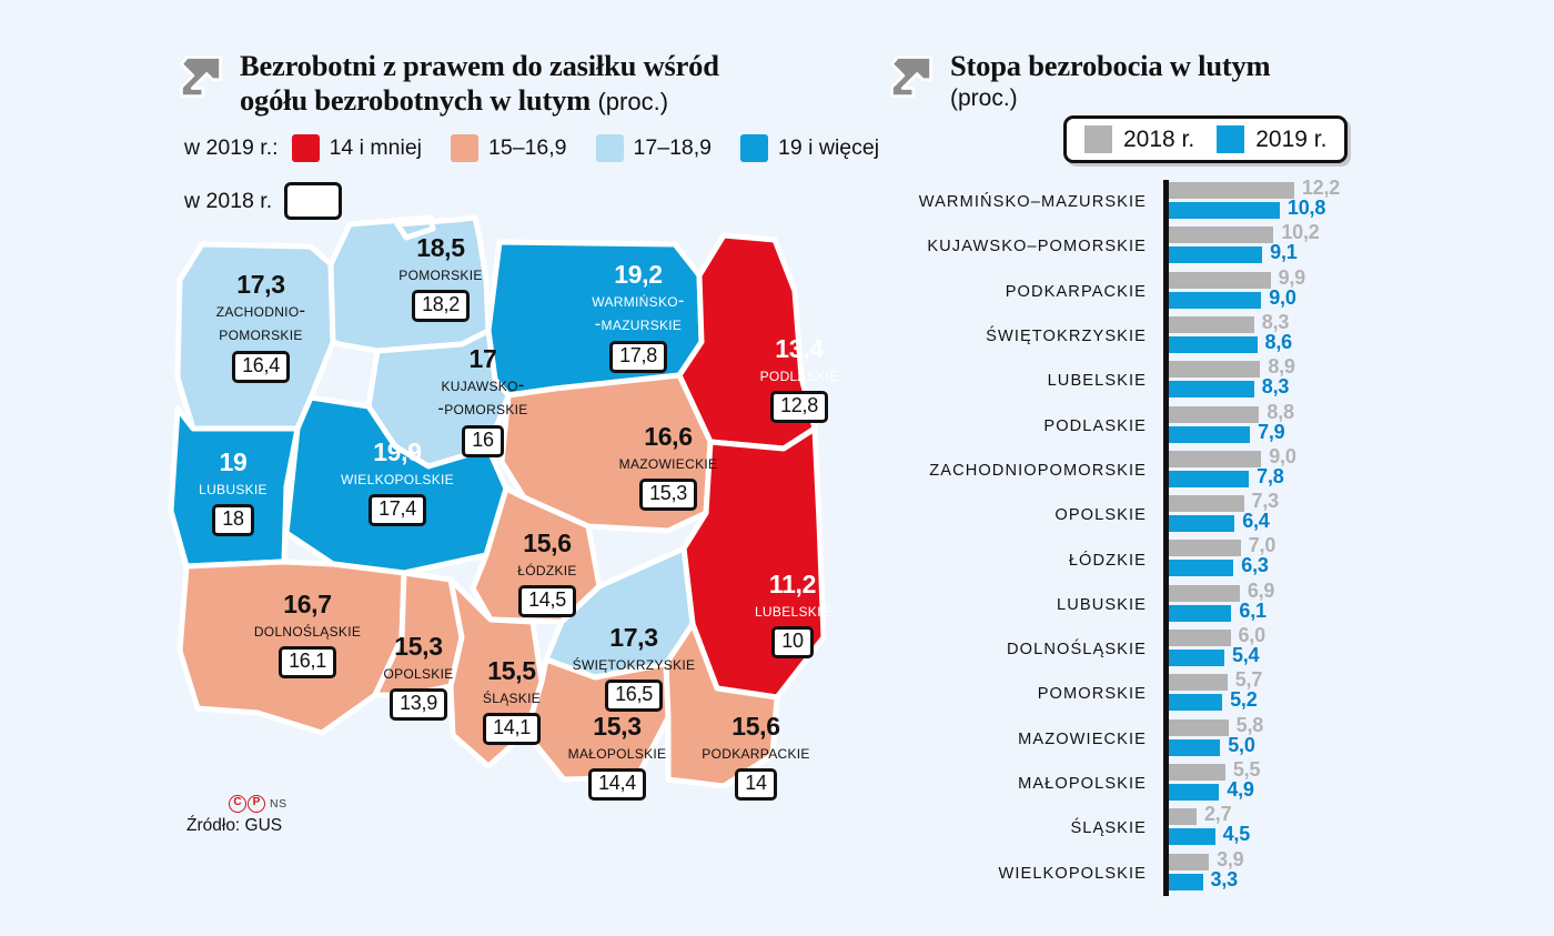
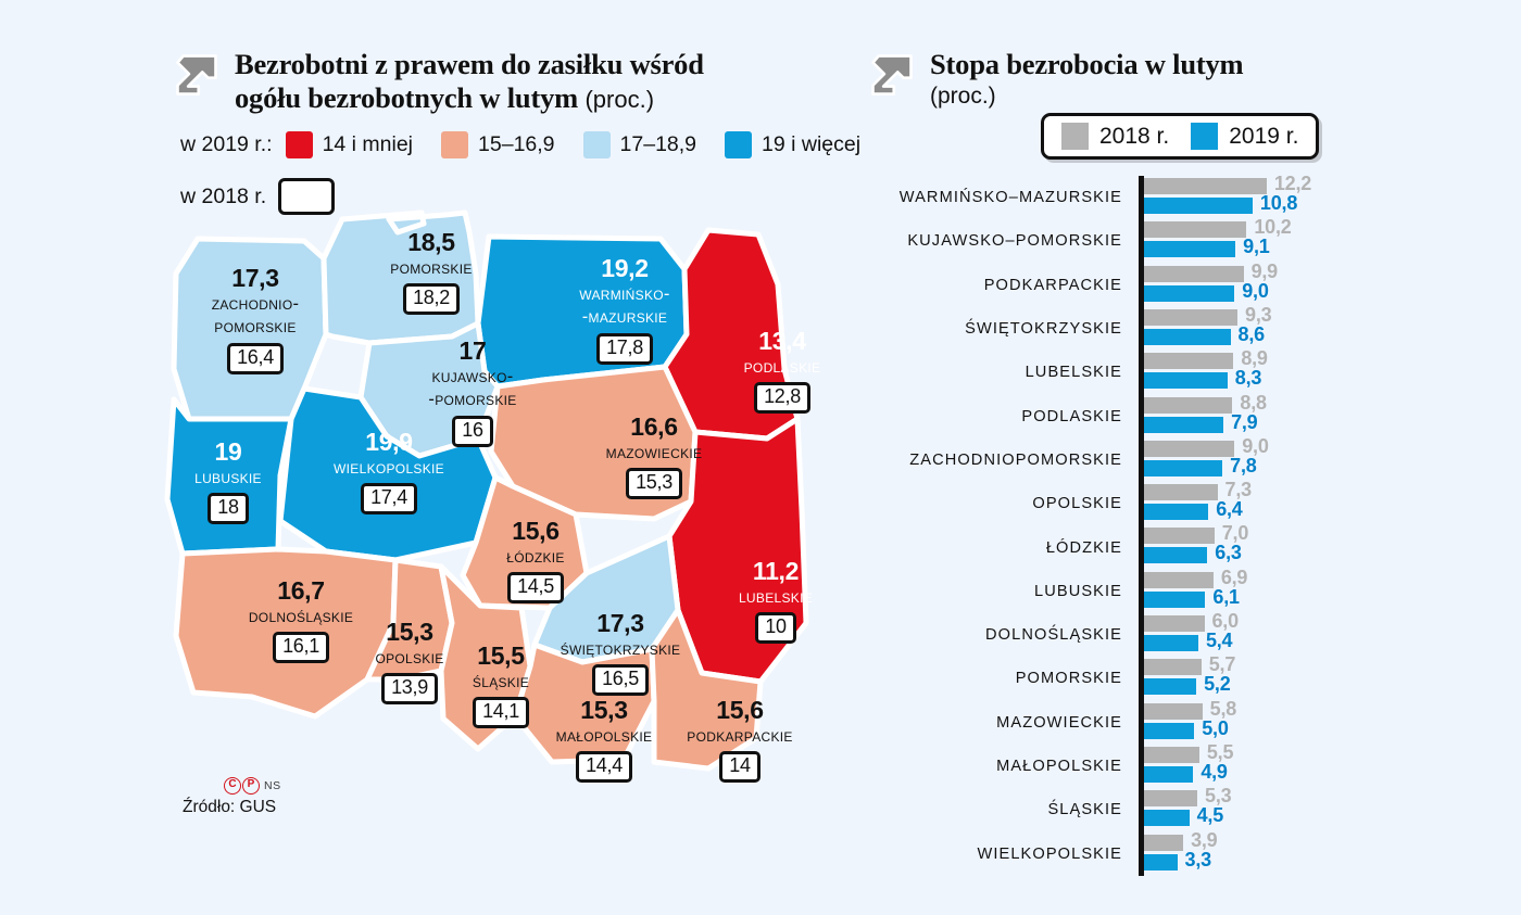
2018 r./ŚWIĘTOKRZYSKIE: 8,3 -> 9,3
2018 r./ŚLĄSKIE: 2,7 -> 5,3
